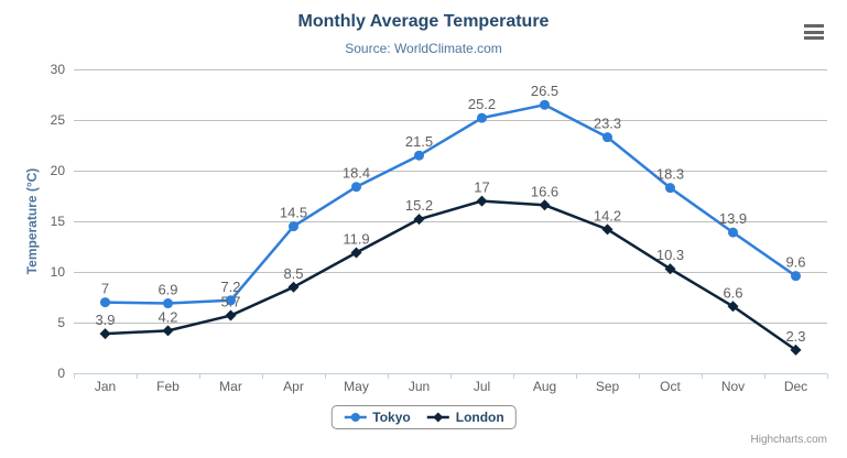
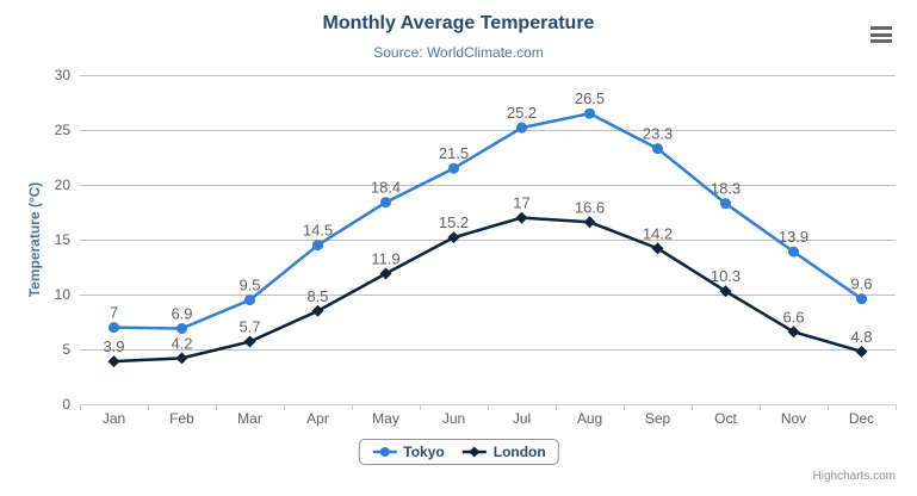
Tokyo/Mar: 7.2 -> 9.5
London/Dec: 2.3 -> 4.8
